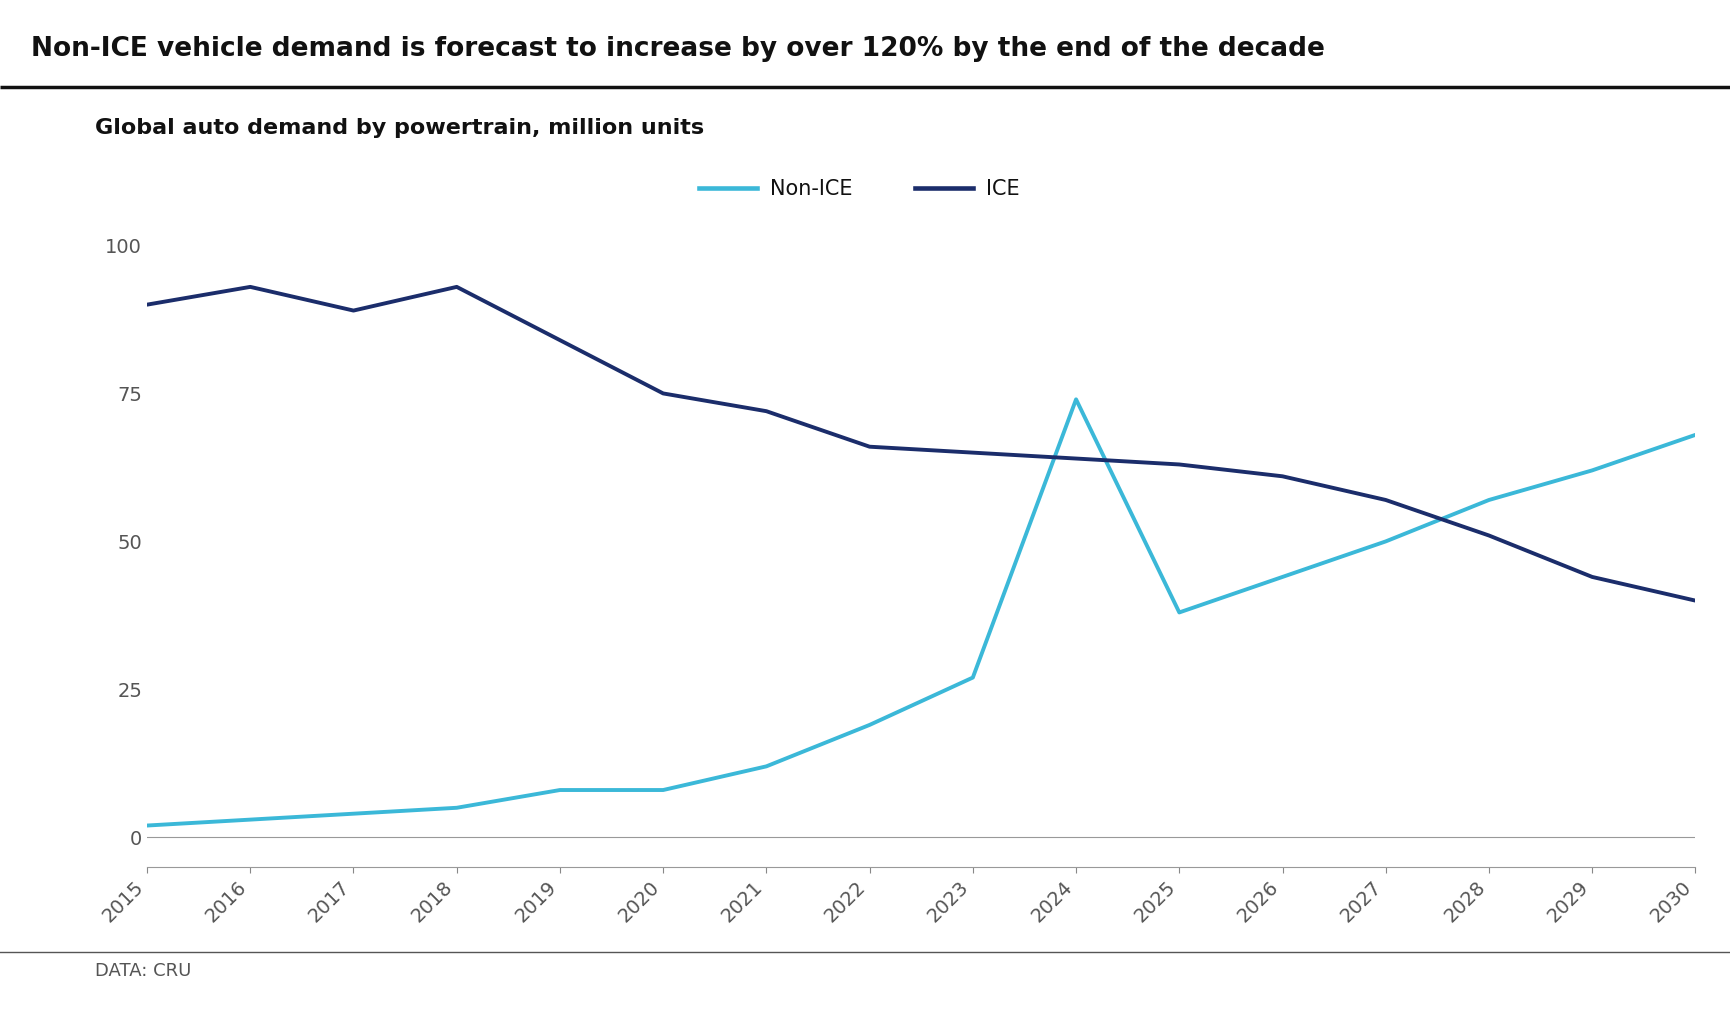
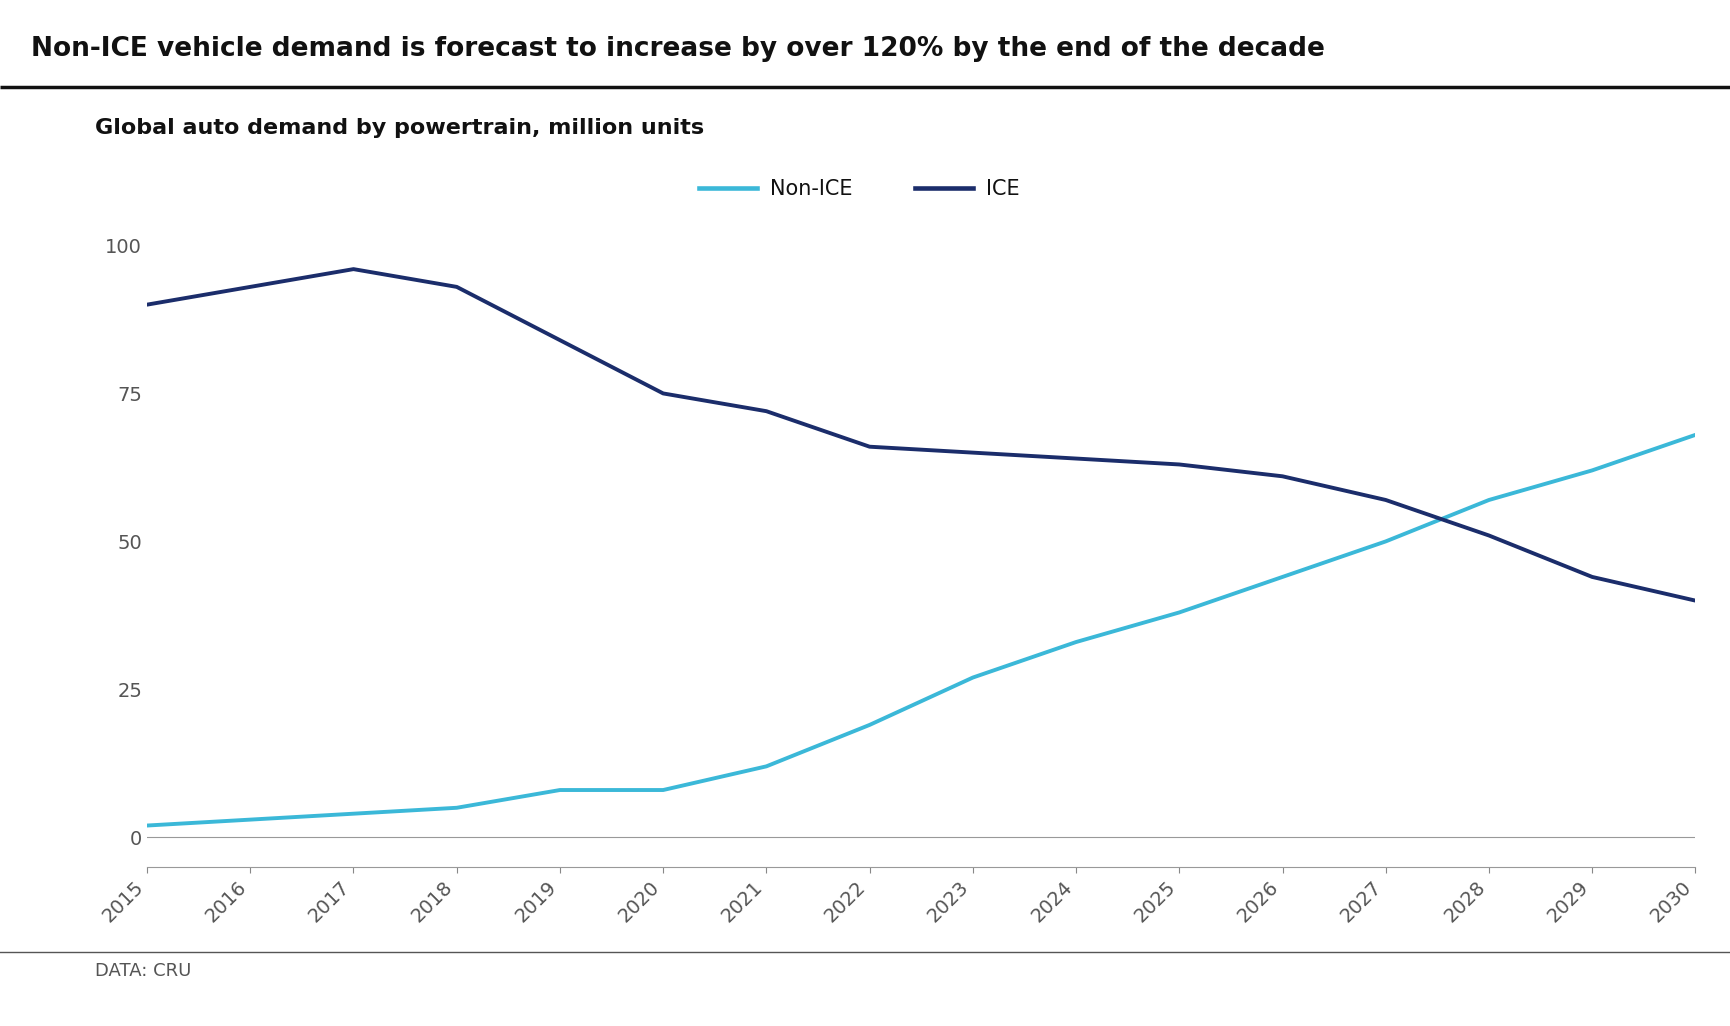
ICE/2017: 89 -> 96
Non-ICE/2024: 74 -> 33
